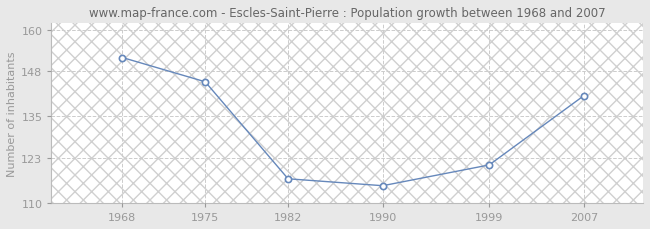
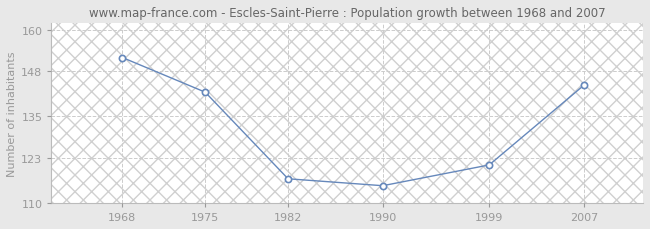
1975: 145 -> 142
2007: 141 -> 144
